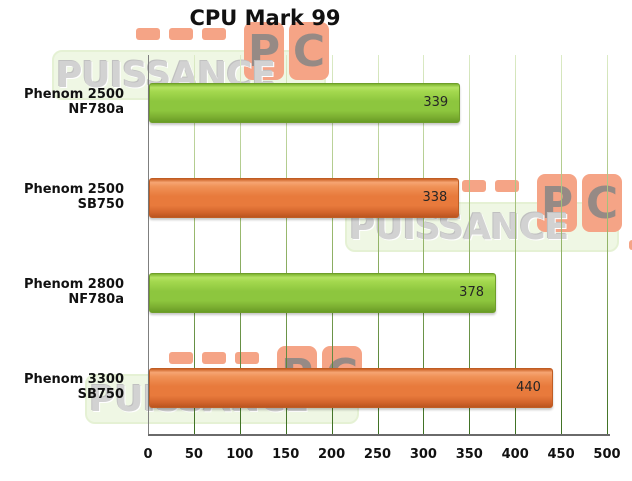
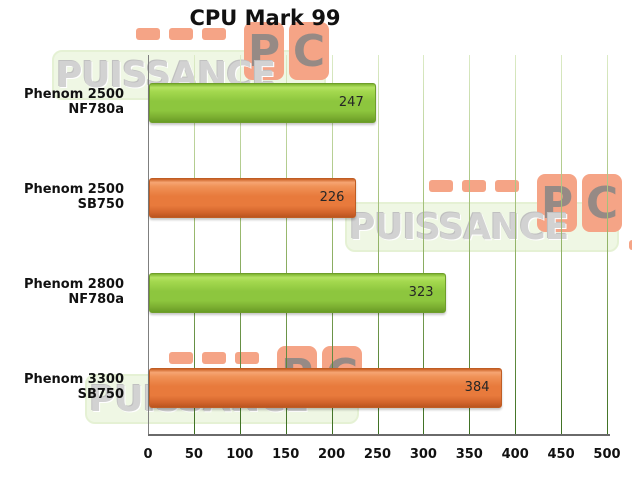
Phenom 2500 NF780a: 339 -> 247
Phenom 2500 SB750: 338 -> 226
Phenom 2800 NF780a: 378 -> 323
Phenom 3300 SB750: 440 -> 384
